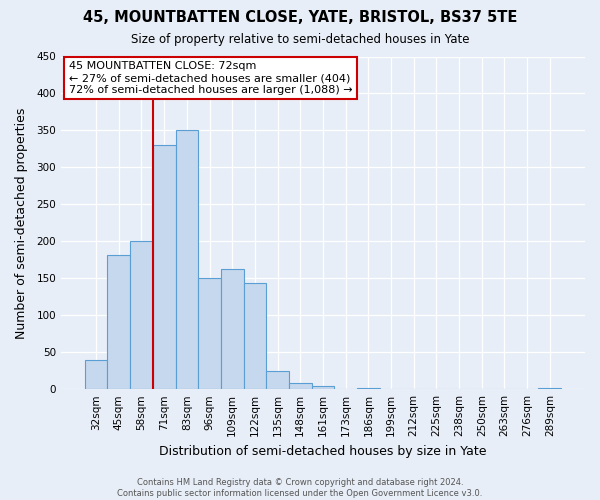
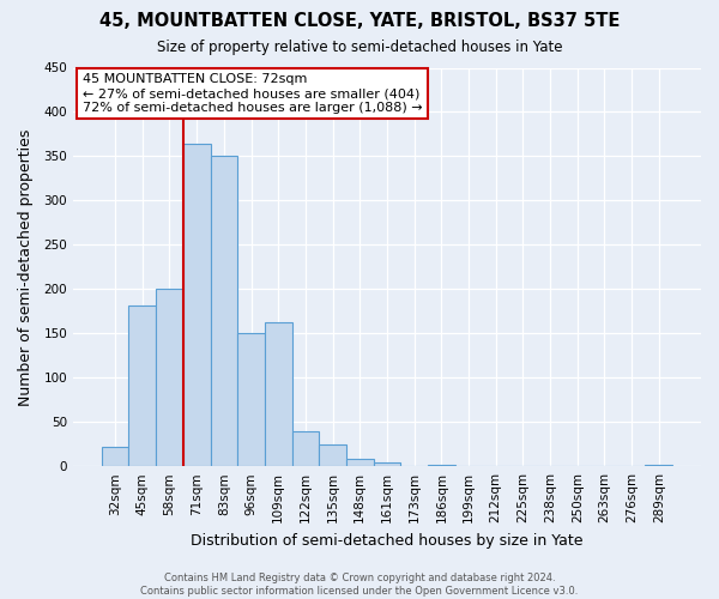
32sqm: 40 -> 22
71sqm: 330 -> 364
122sqm: 144 -> 40
